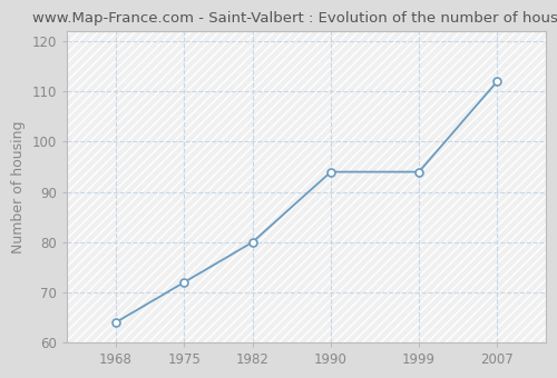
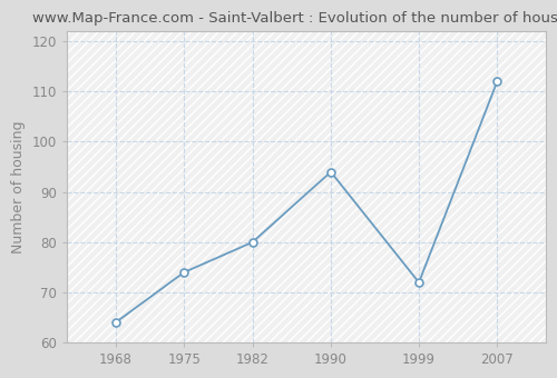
1975: 72 -> 74
1999: 94 -> 72
